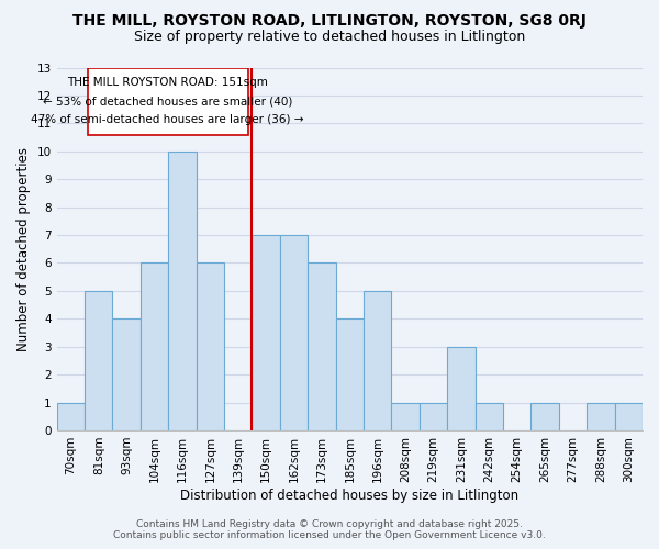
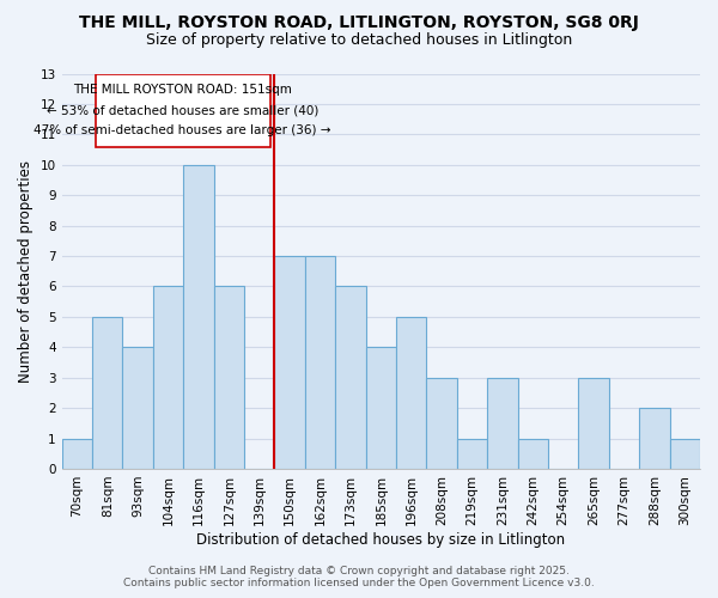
208sqm: 1 -> 3
265sqm: 1 -> 3
288sqm: 1 -> 2
